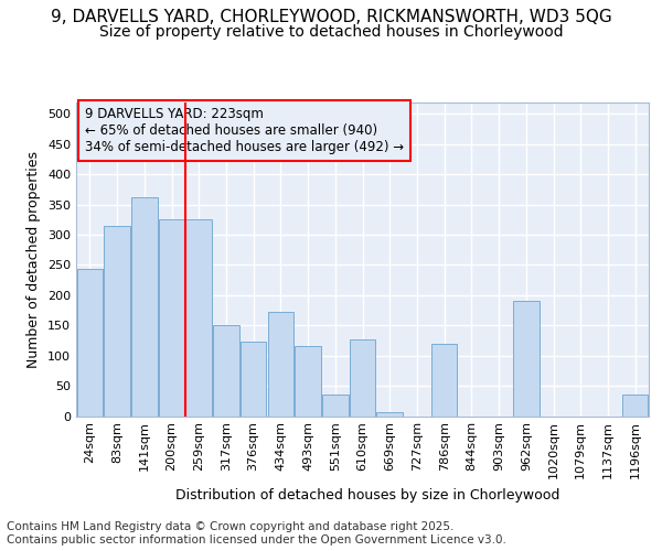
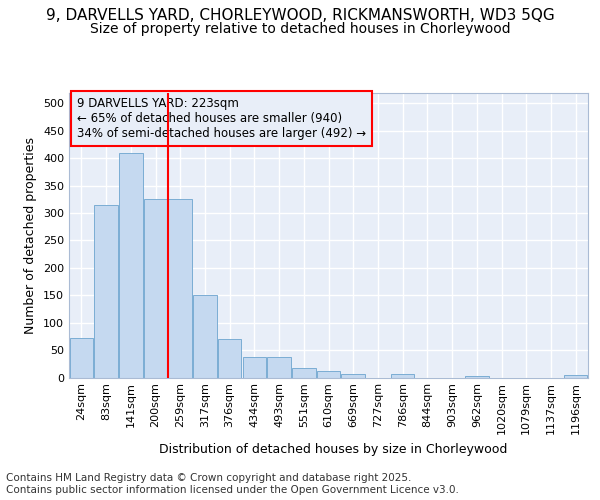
24sqm: 244 -> 72
141sqm: 362 -> 410
376sqm: 124 -> 70
434sqm: 172 -> 37
493sqm: 116 -> 37
551sqm: 36 -> 17
610sqm: 126 -> 11
786sqm: 120 -> 6
962sqm: 190 -> 3
1196sqm: 36 -> 4
